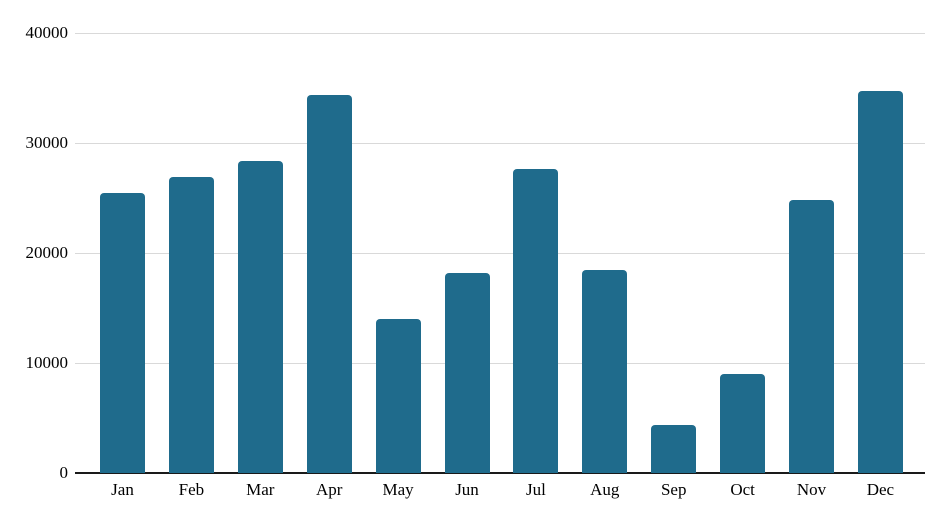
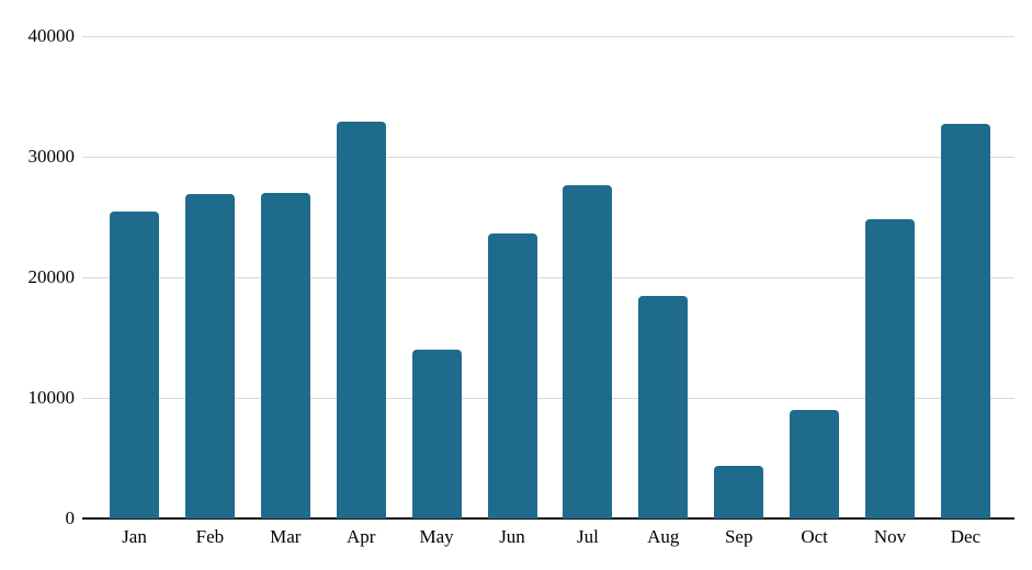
Mar: 28400 -> 27000
Apr: 34400 -> 32900
Jun: 18200 -> 23600
Dec: 34700 -> 32700
